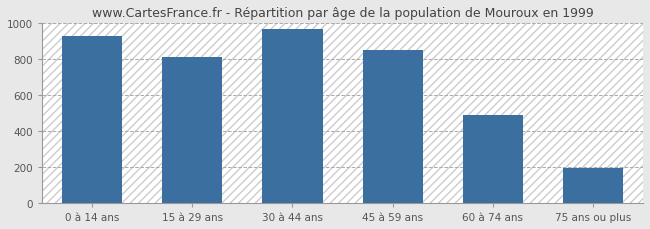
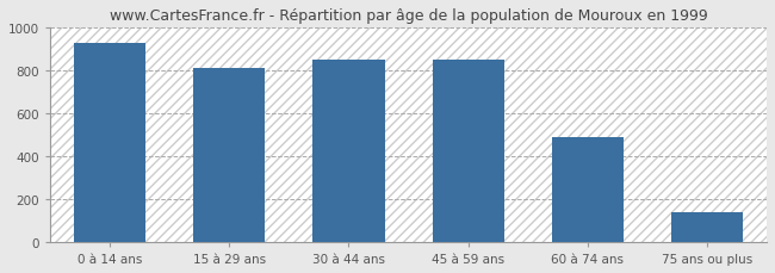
30 à 44 ans: 970 -> 850
75 ans ou plus: 200 -> 140
